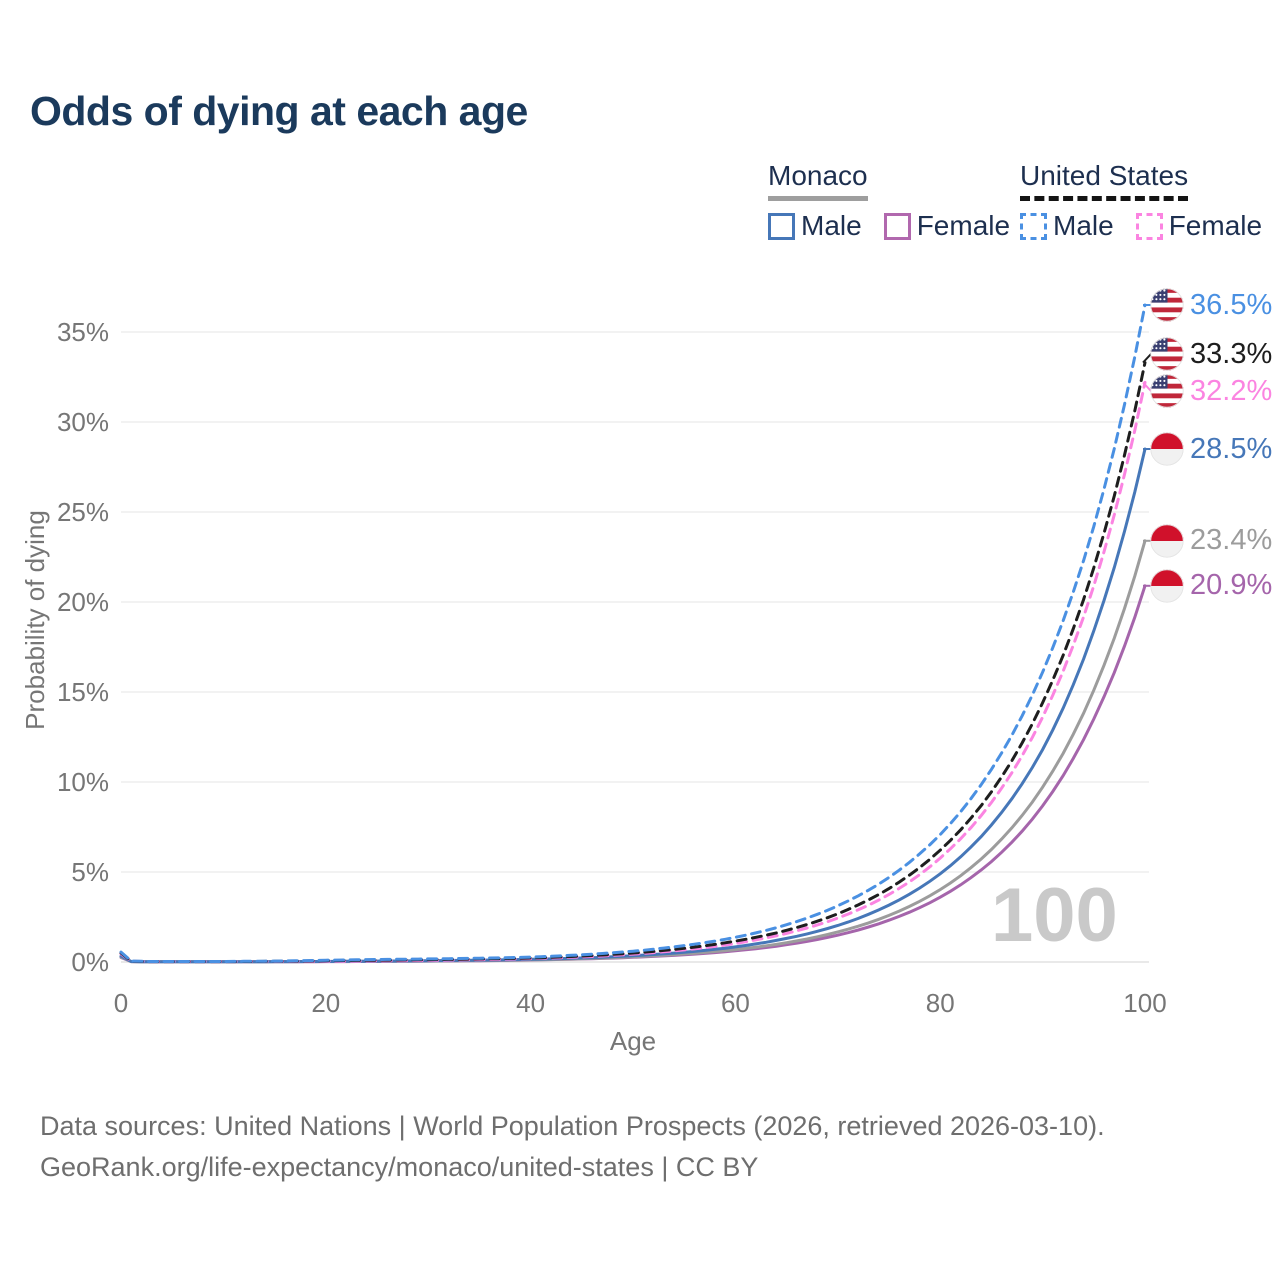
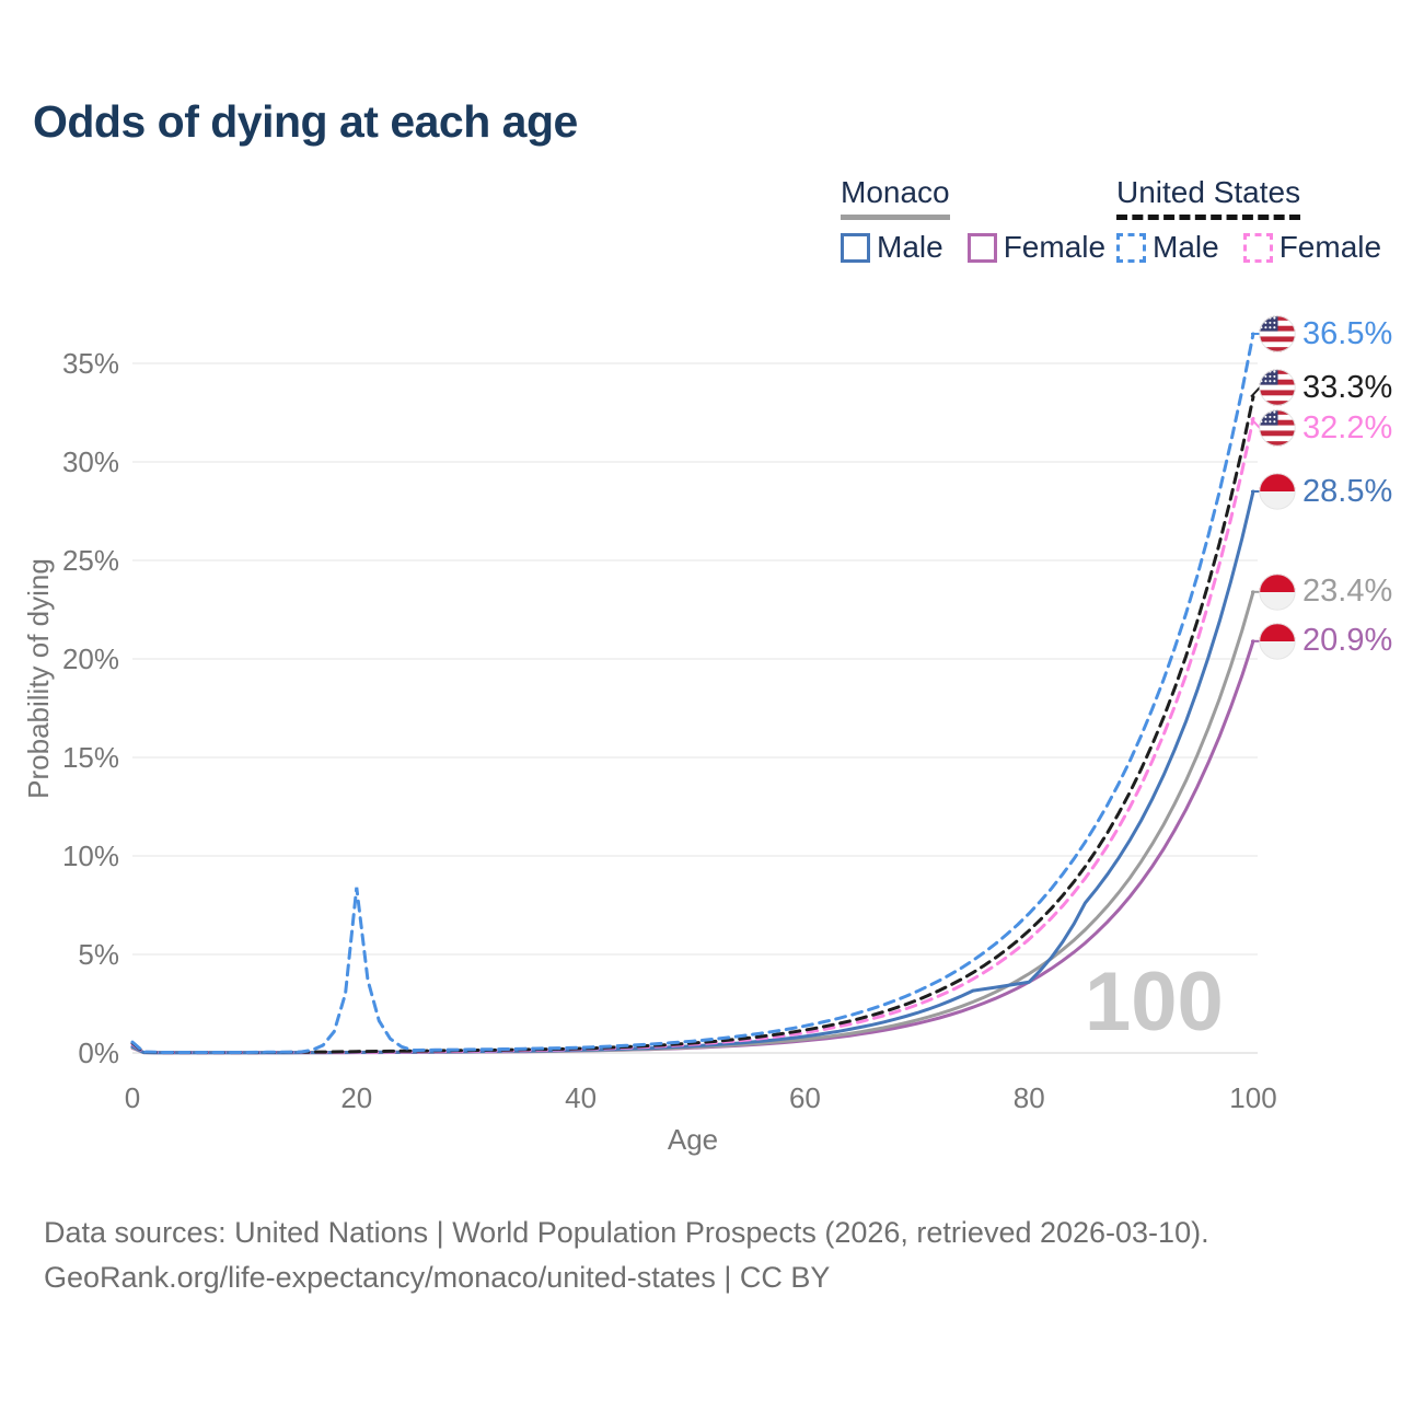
United States Male/20: 0.1% -> 8.4%
Monaco Male/80: 4.9% -> 3.6%
